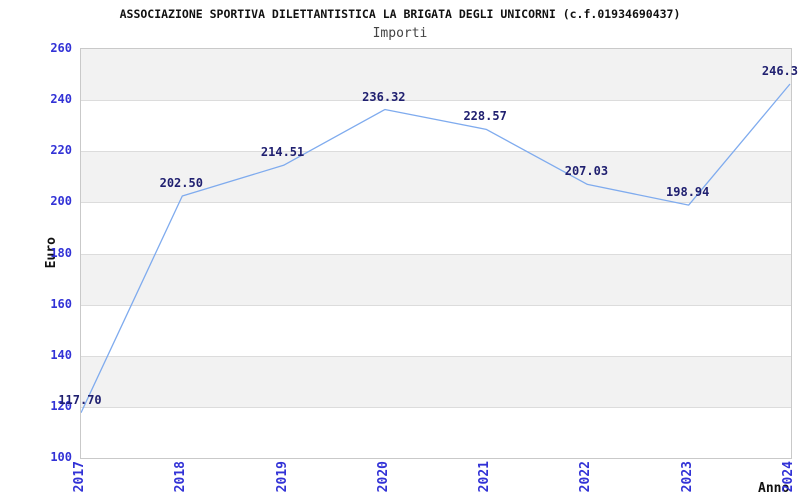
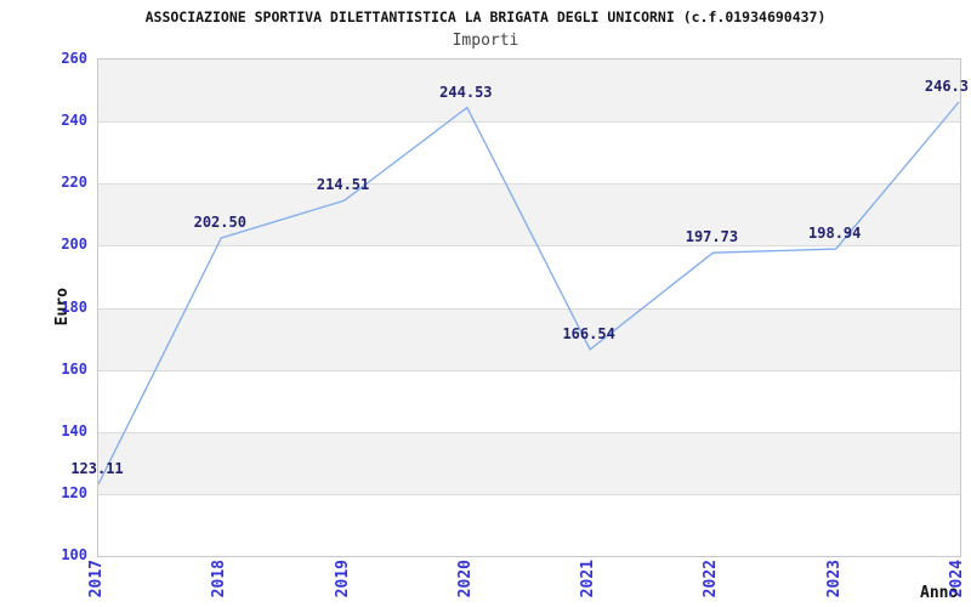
2017: 117.70 -> 123.11
2020: 236.32 -> 244.53
2021: 228.57 -> 166.54
2022: 207.03 -> 197.73
